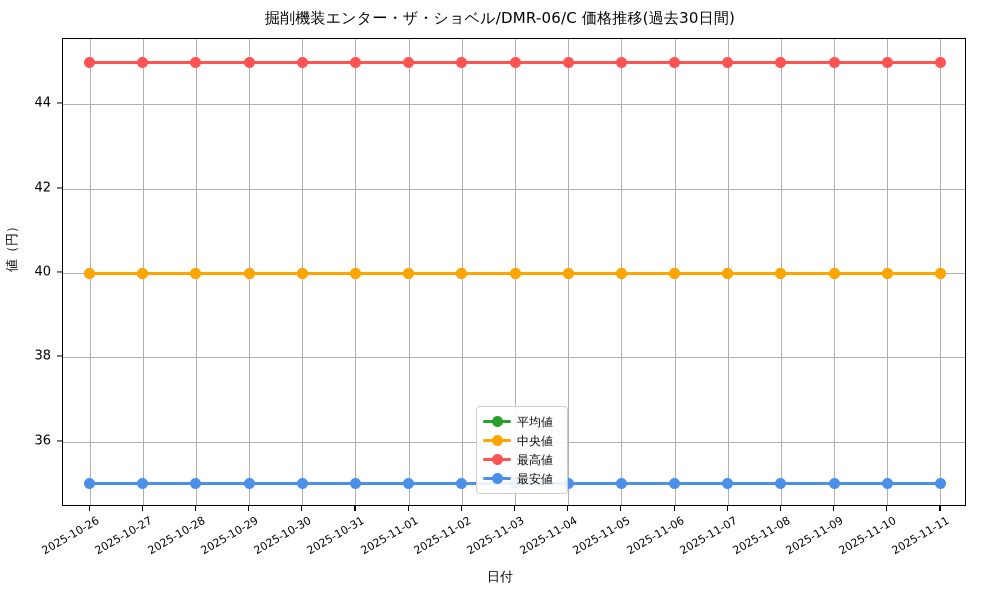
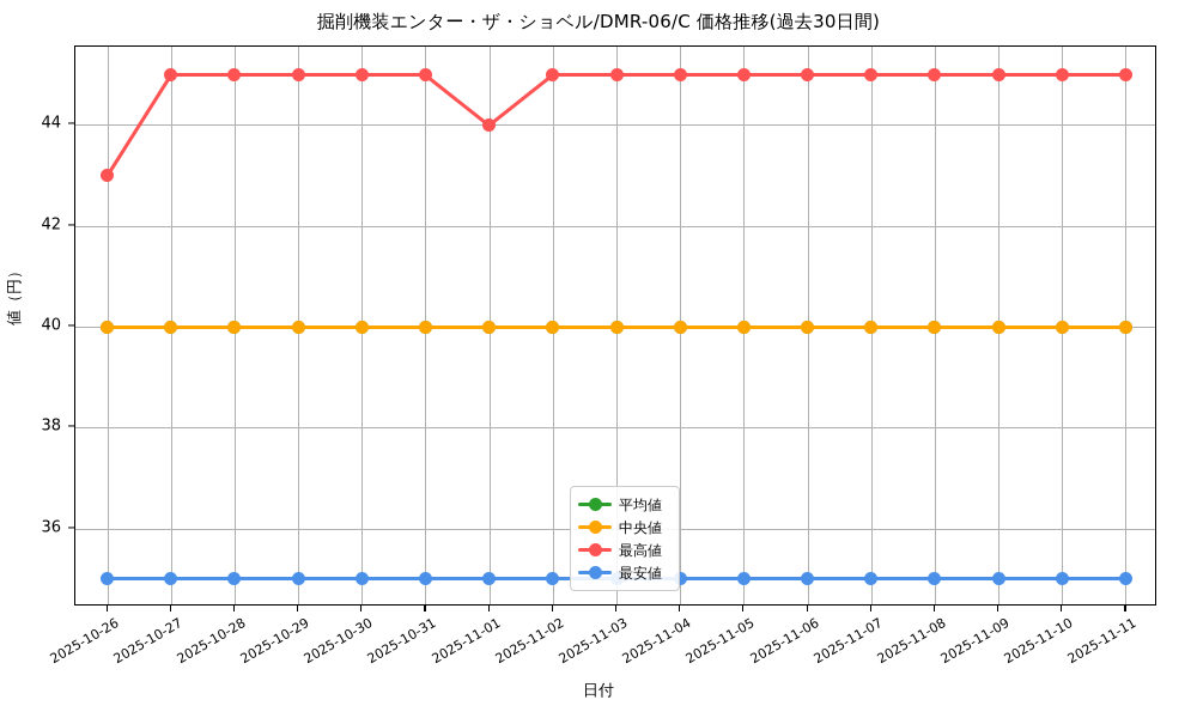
最高値/2025-10-26: 45 -> 43
最高値/2025-11-01: 45 -> 44
